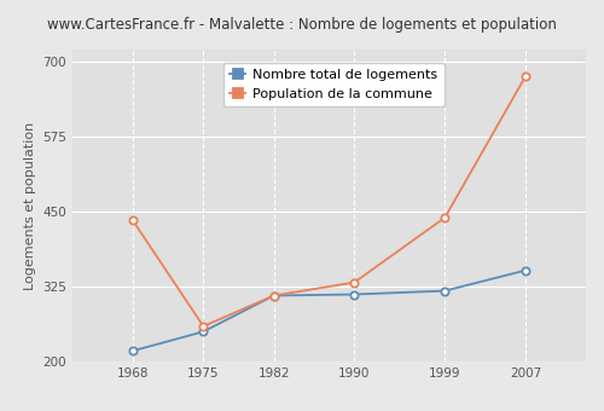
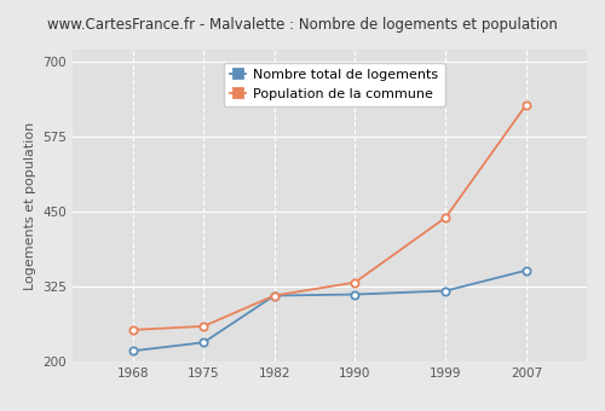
Population de la commune/1968: 435 -> 253
Nombre total de logements/1975: 250 -> 232
Population de la commune/2007: 675 -> 628
